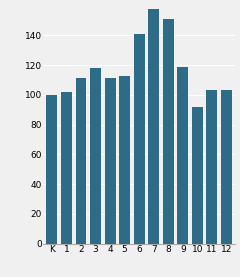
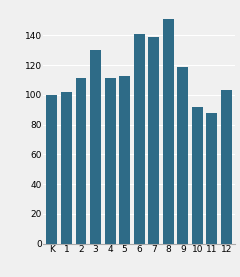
3: 118 -> 130
7: 158 -> 139
11: 103 -> 88
